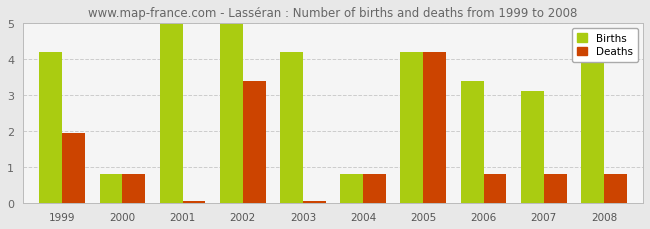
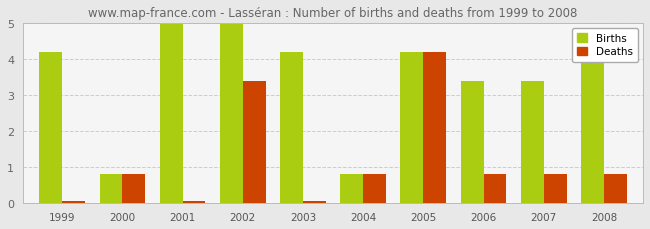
Deaths/1999: 1.95 -> 0.05
Births/2007: 3.1 -> 3.4
